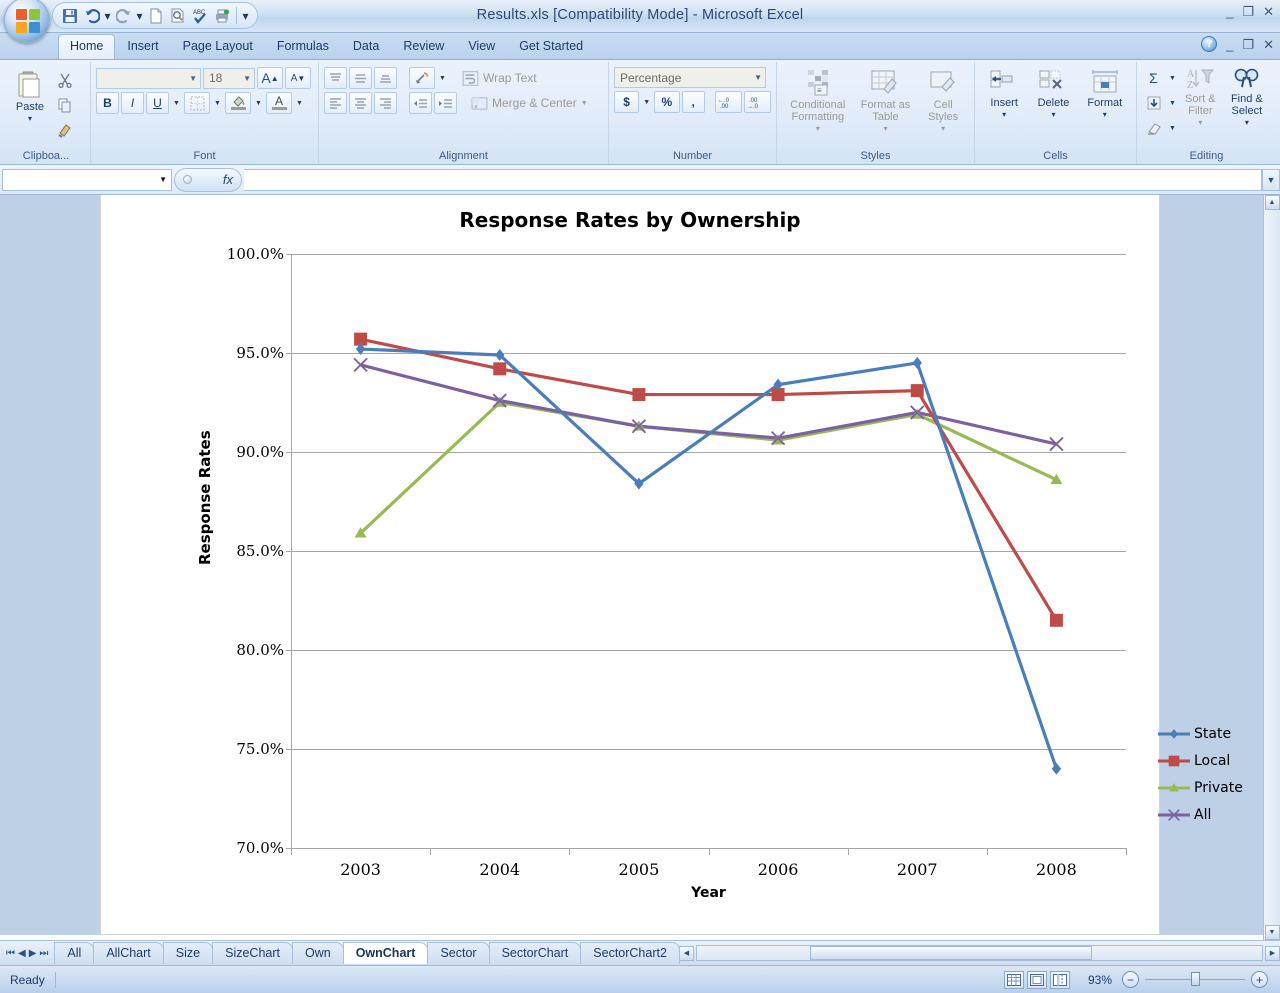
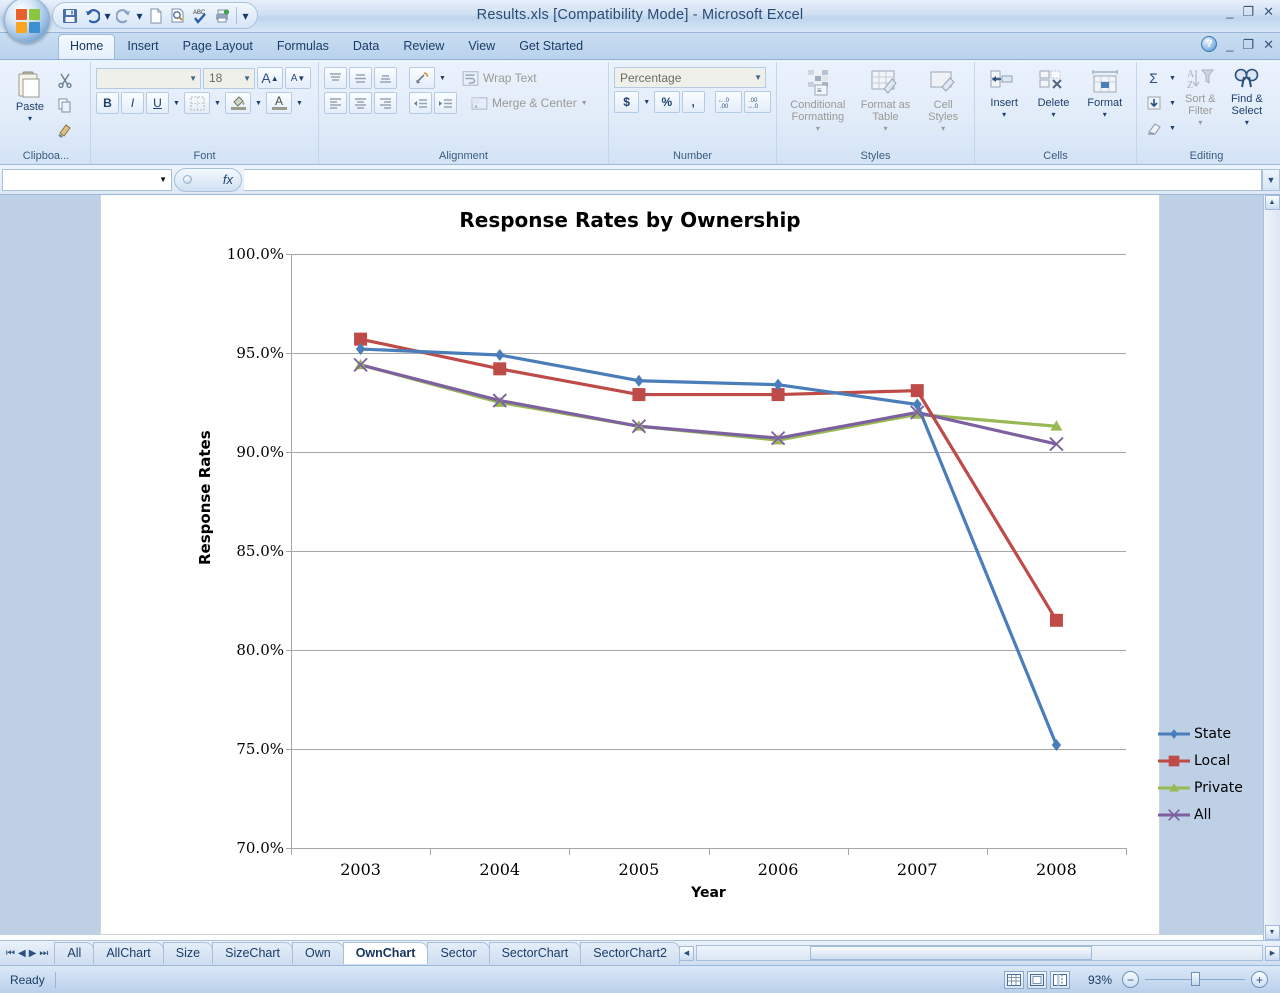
Private/2003: 85.9% -> 94.4%
State/2005: 88.4% -> 93.6%
State/2007: 94.5% -> 92.4%
State/2008: 74.0% -> 75.2%
Private/2008: 88.6% -> 91.3%
